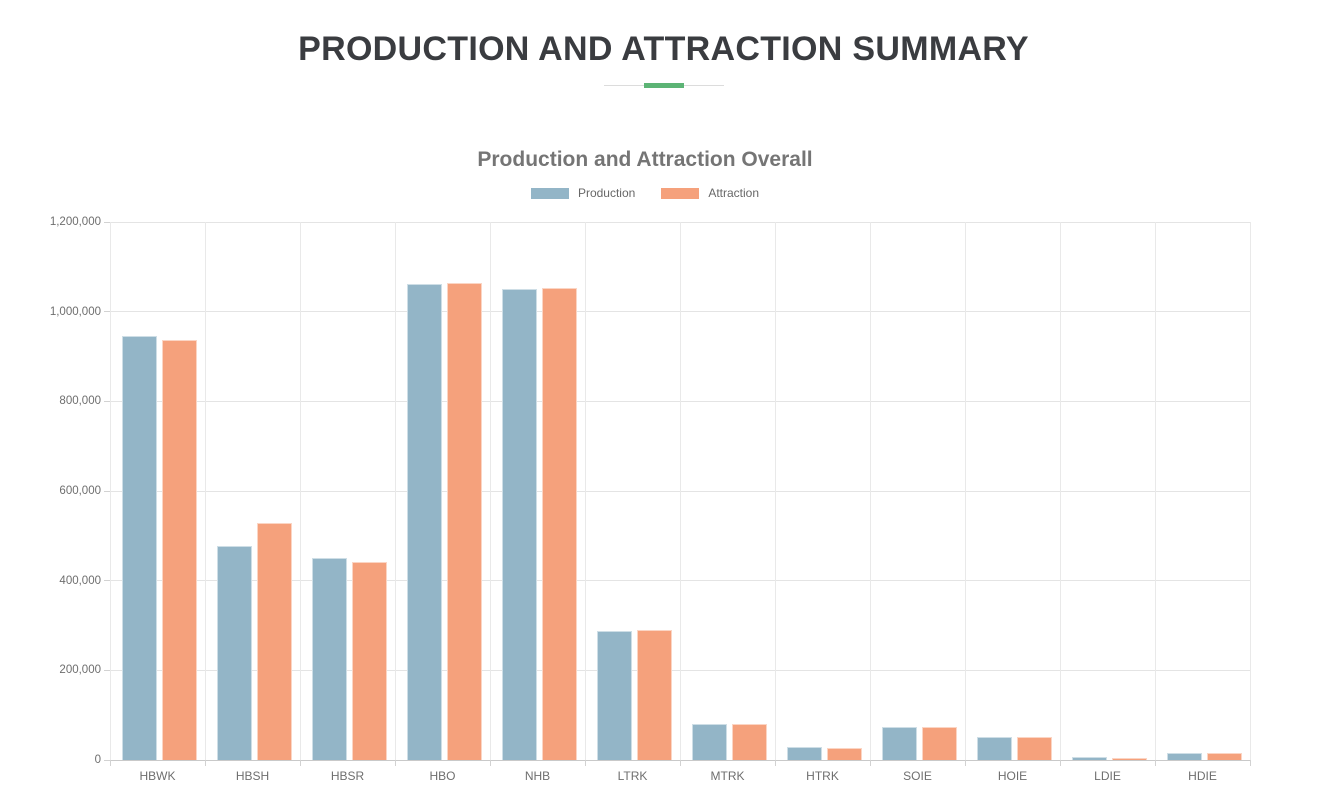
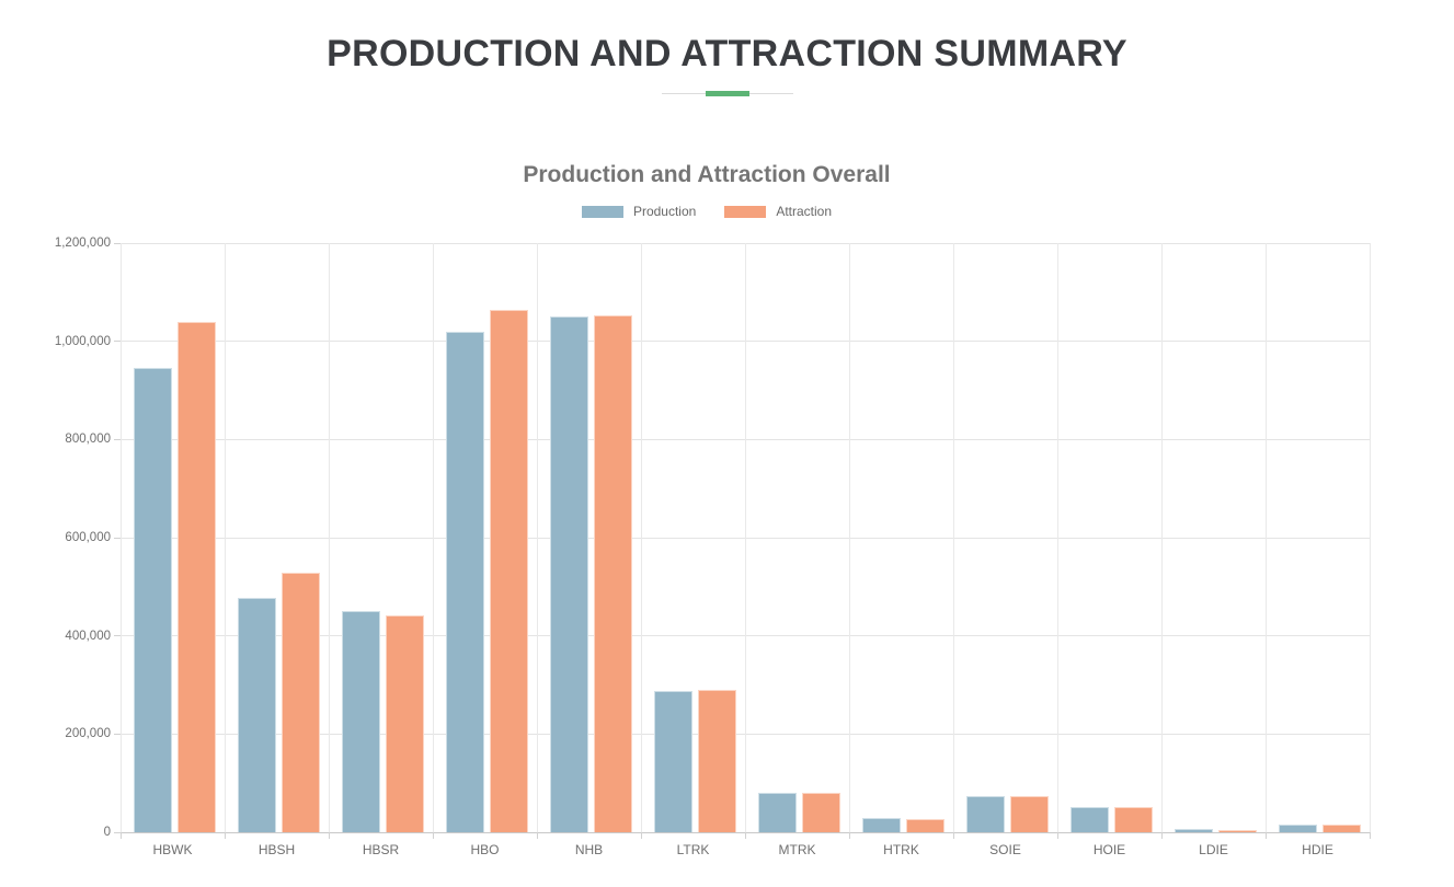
Attraction/HBWK: 940000 -> 1040000
Production/HBO: 1060000 -> 1020000
